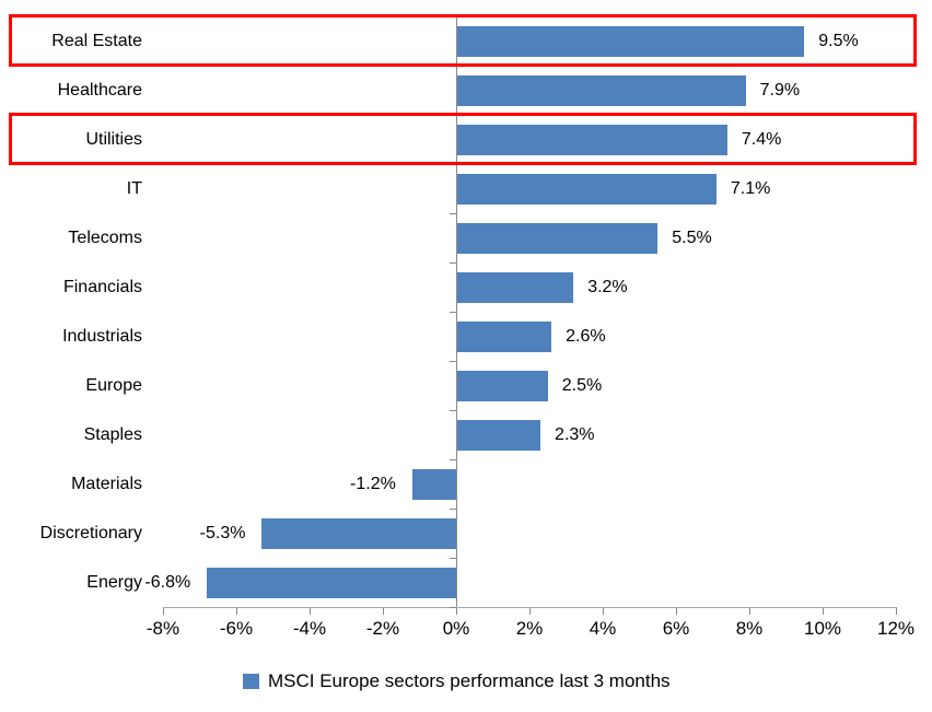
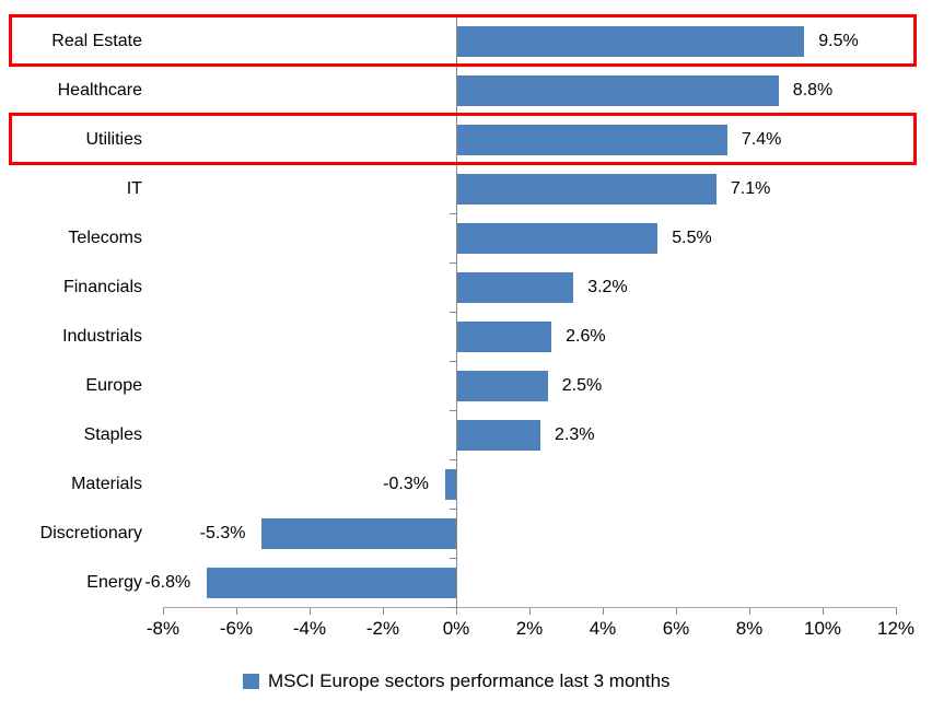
Healthcare: 7.9% -> 8.8%
Materials: -1.2% -> -0.3%
